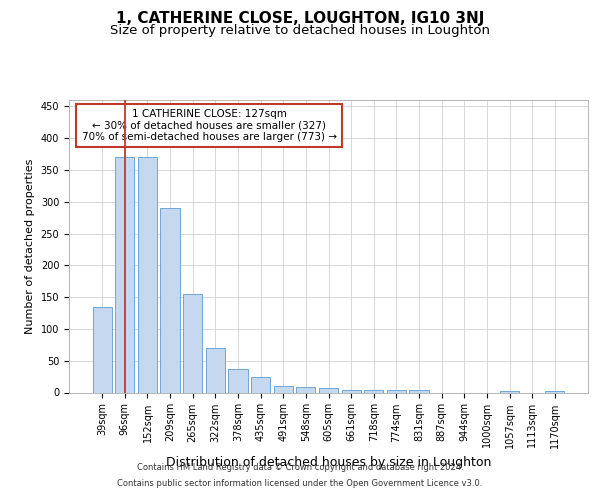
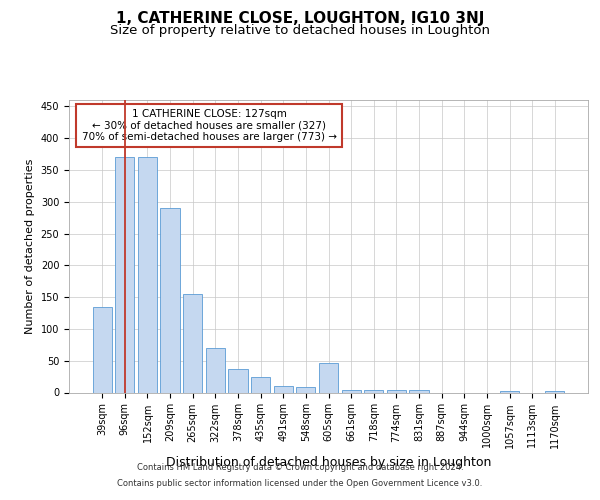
605sqm: 7 -> 46
